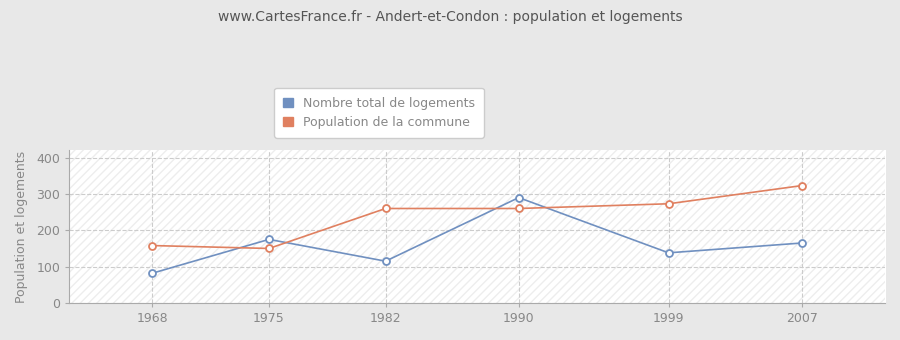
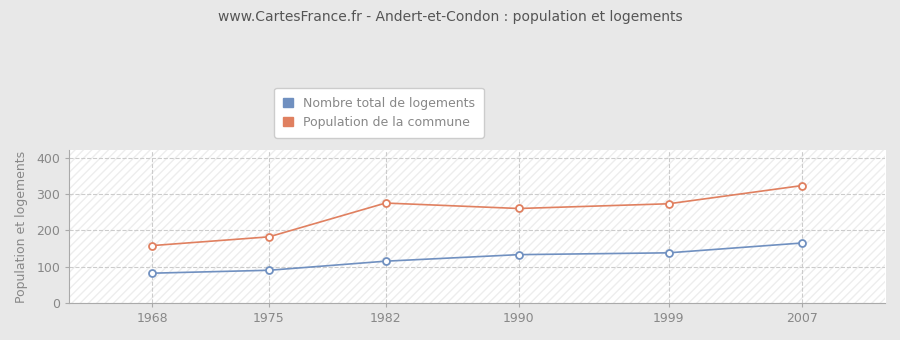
Nombre total de logements/1975: 175 -> 90
Population de la commune/1975: 150 -> 182
Population de la commune/1982: 260 -> 275
Nombre total de logements/1990: 290 -> 133
